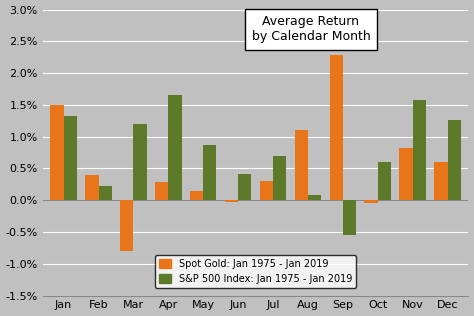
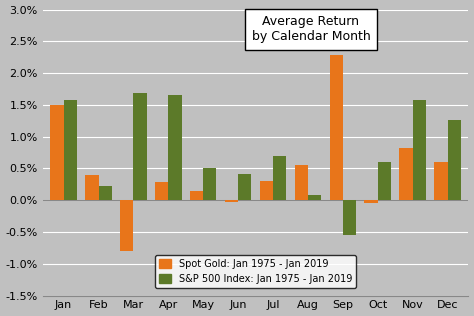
S&P 500 Index: Jan 1975 - Jan 2019/Jan: 1.33% -> 1.58%
S&P 500 Index: Jan 1975 - Jan 2019/Mar: 1.20% -> 1.68%
S&P 500 Index: Jan 1975 - Jan 2019/May: 0.87% -> 0.50%
Spot Gold: Jan 1975 - Jan 2019/Aug: 1.10% -> 0.56%
